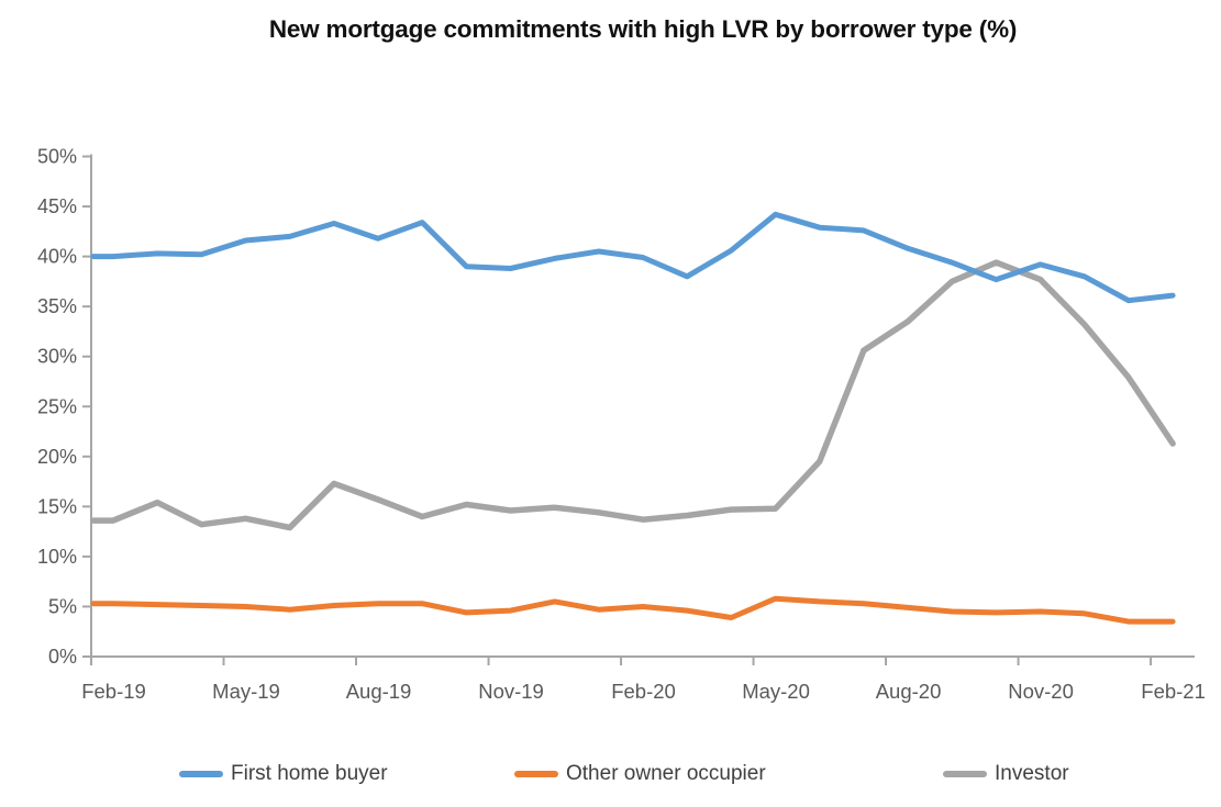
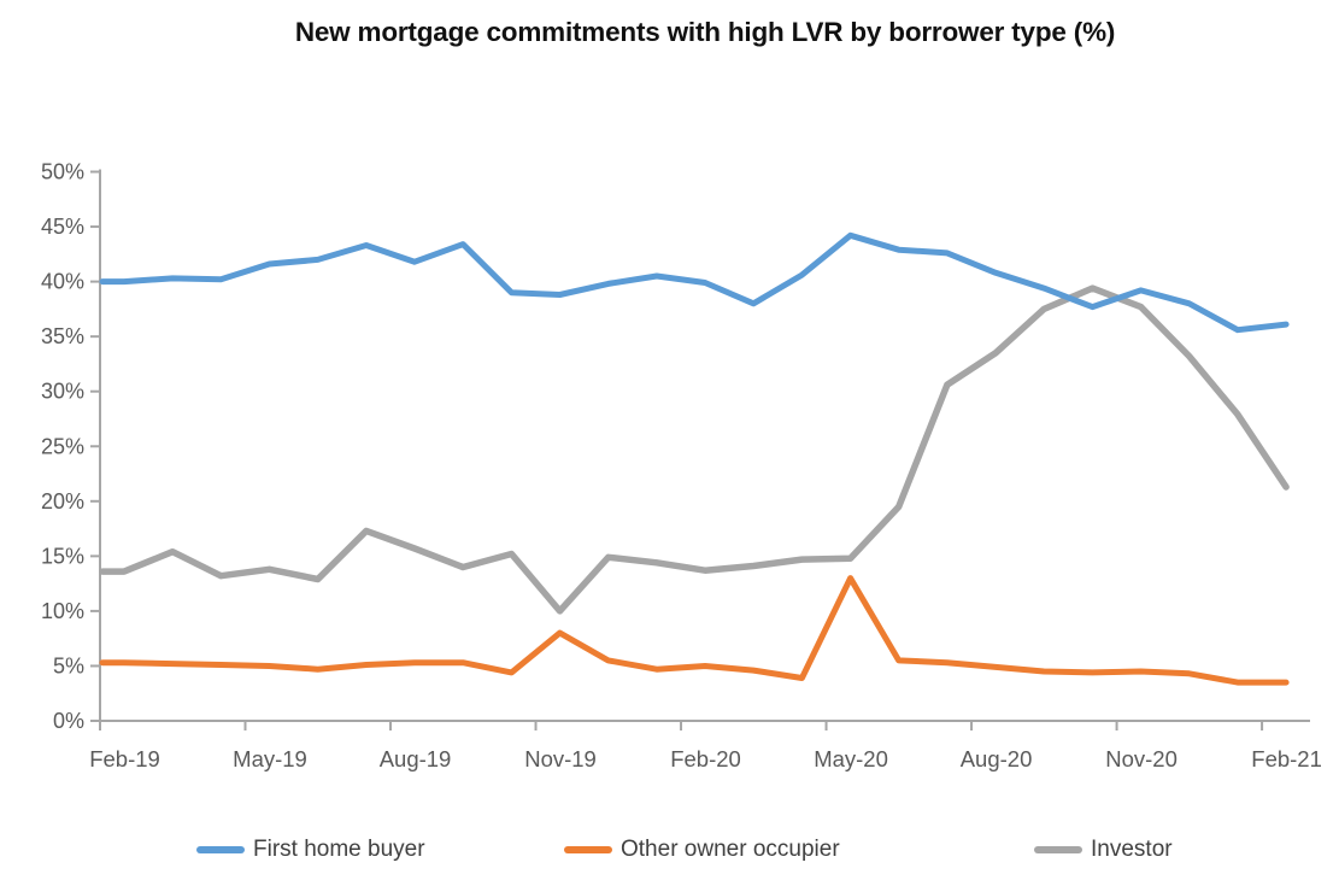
Other owner occupier/Nov-19: 5% -> 8%
Investor/Nov-19: 15% -> 10%
Other owner occupier/May-20: 6% -> 13%
